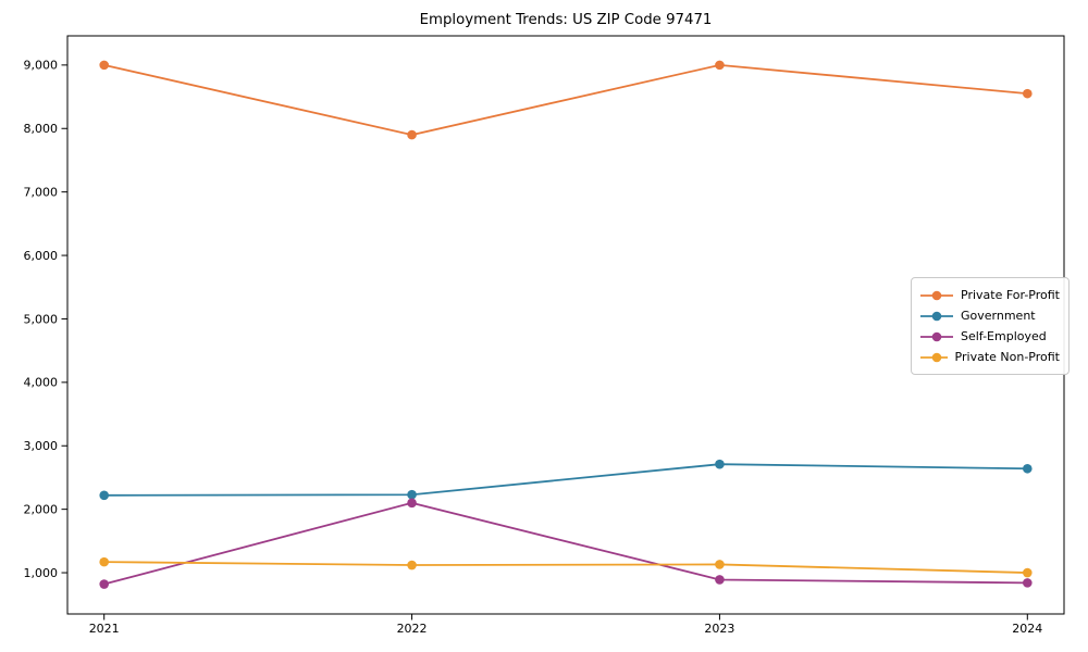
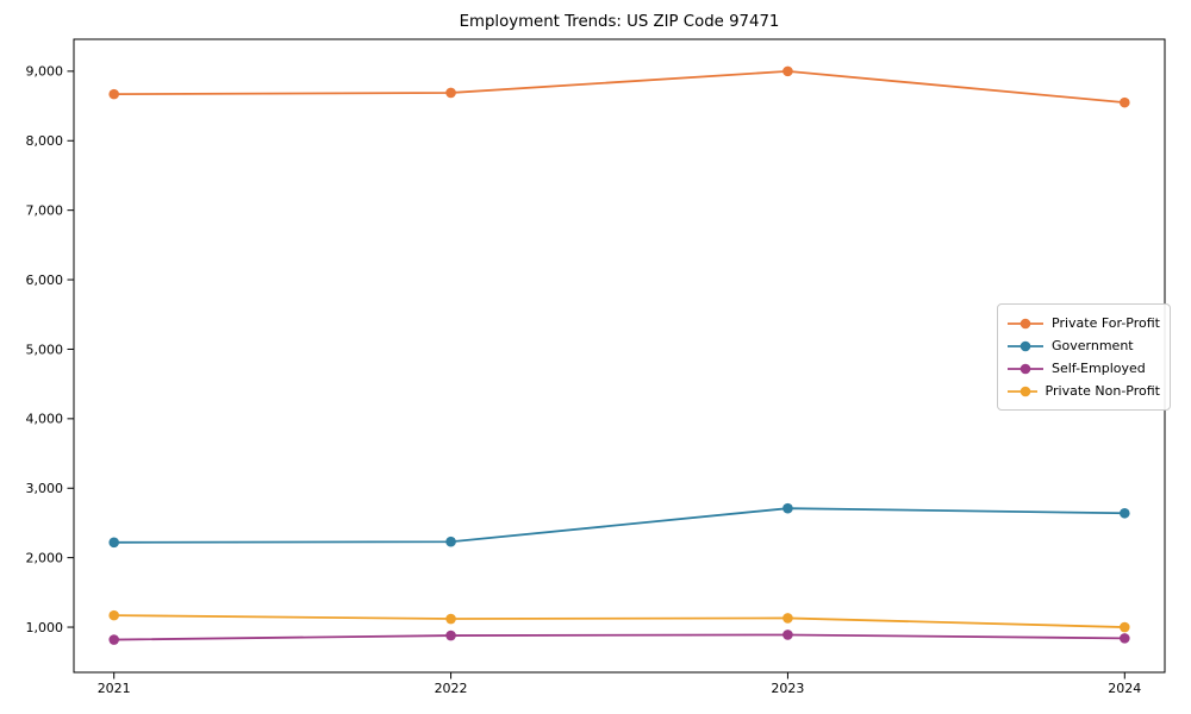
Private For-Profit/2021: 9000 -> 8700
Private For-Profit/2022: 7900 -> 8700
Self-Employed/2022: 2100 -> 900
